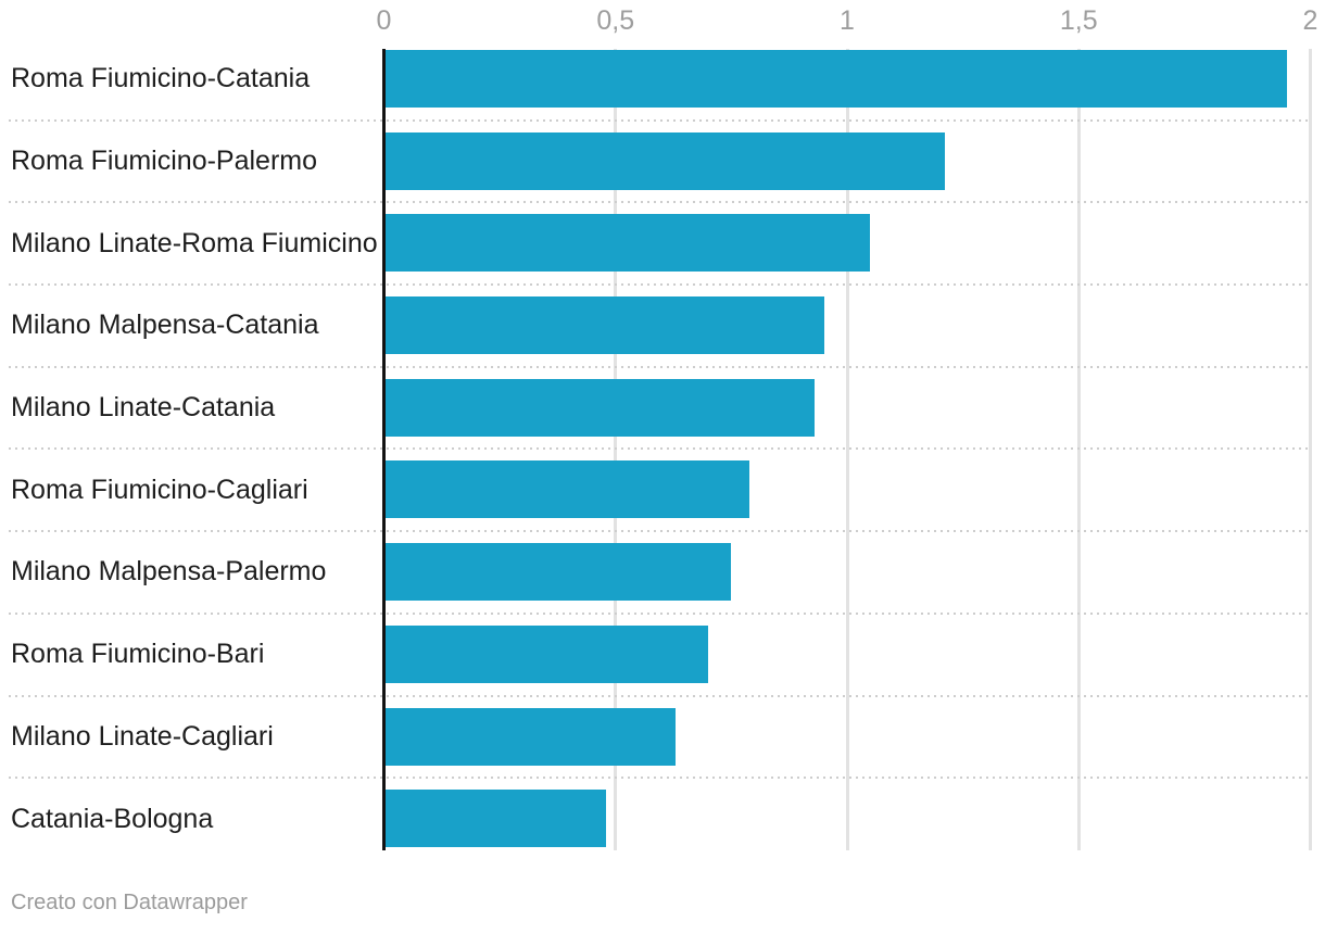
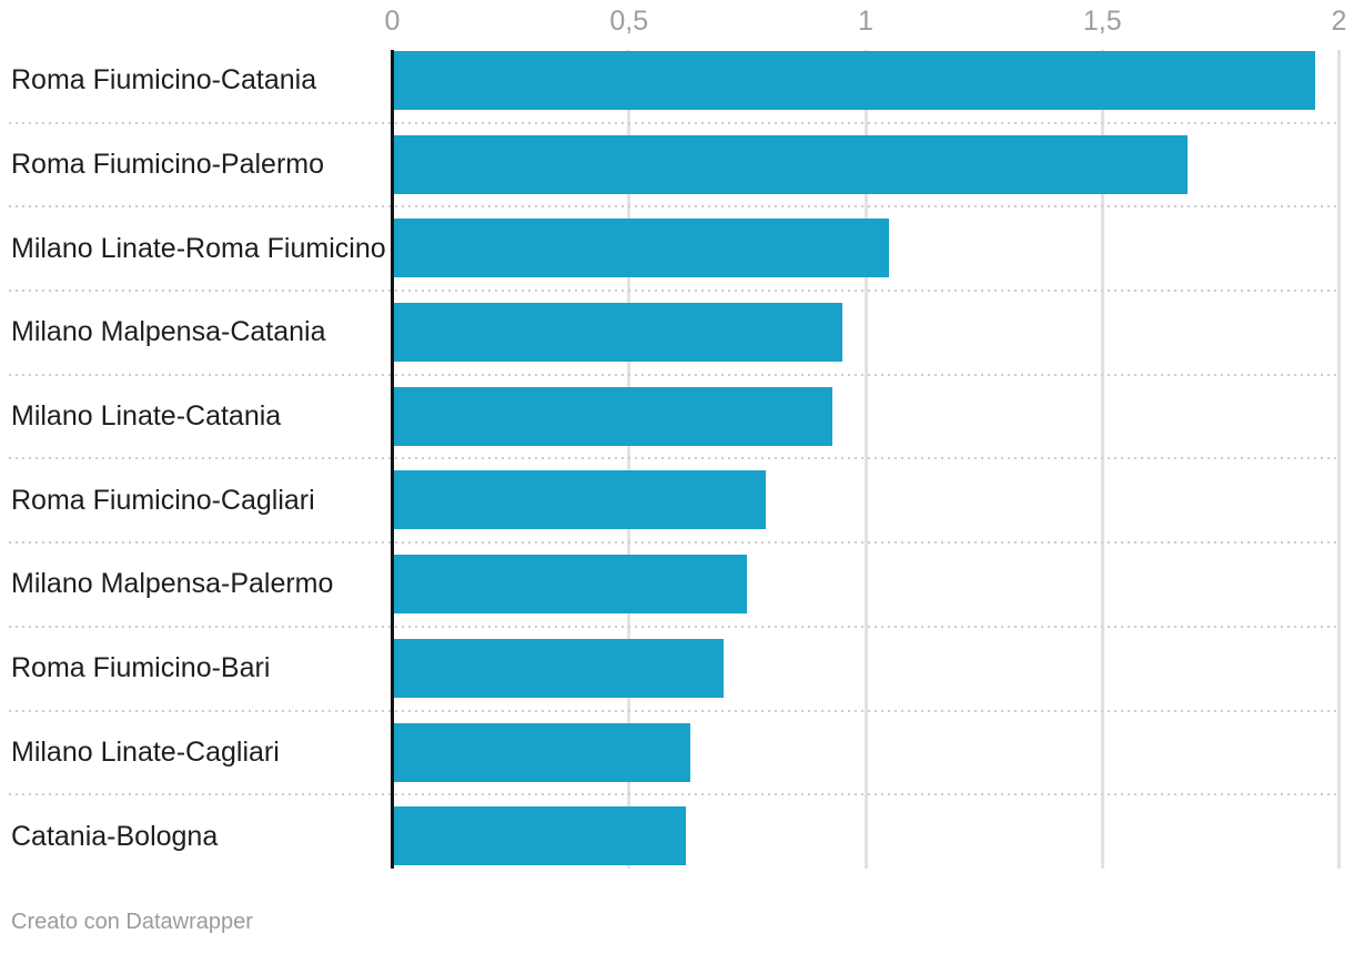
Roma Fiumicino-Palermo: 1.21 -> 1.68
Catania-Bologna: 0.48 -> 0.62
